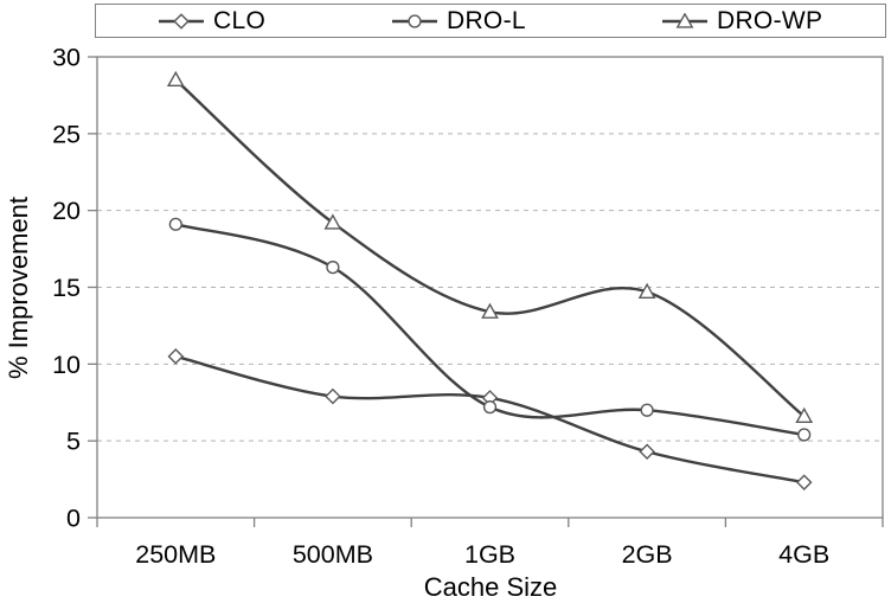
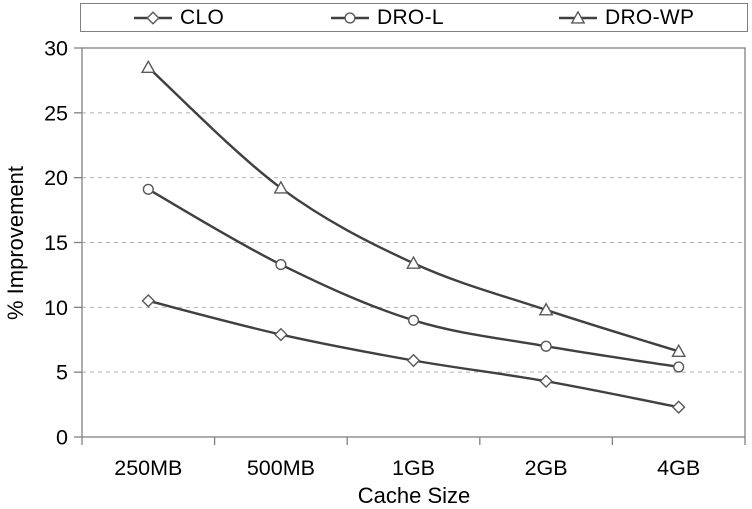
DRO-L/500MB: 16.3 -> 13.3
CLO/1GB: 7.8 -> 5.9
DRO-L/1GB: 7.2 -> 9.0
DRO-WP/2GB: 14.7 -> 9.8
